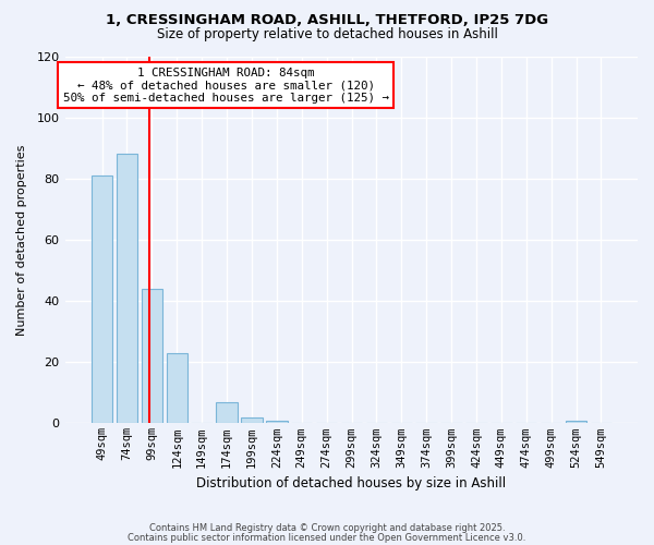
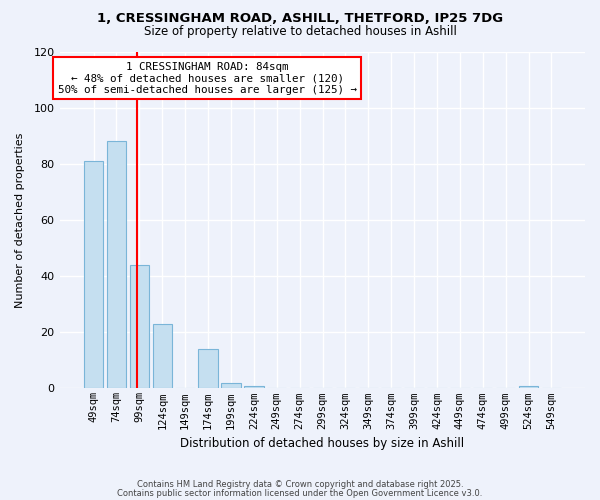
174sqm: 7 -> 14
